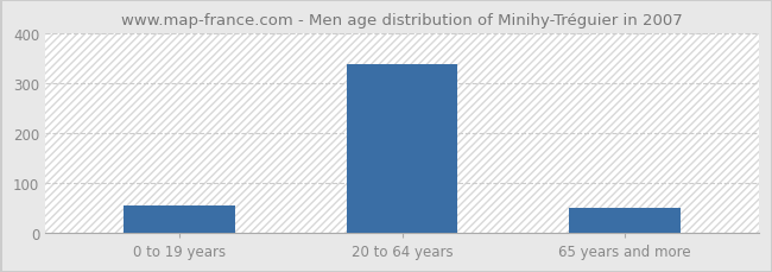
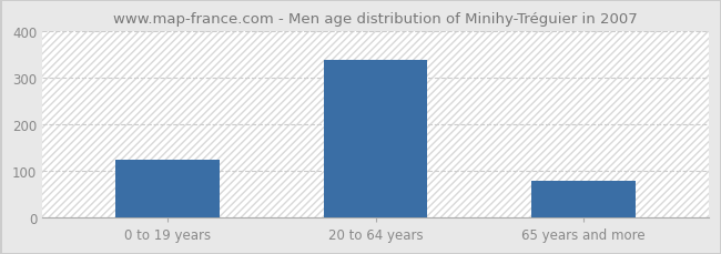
0 to 19 years: 55 -> 125
65 years and more: 50 -> 78
